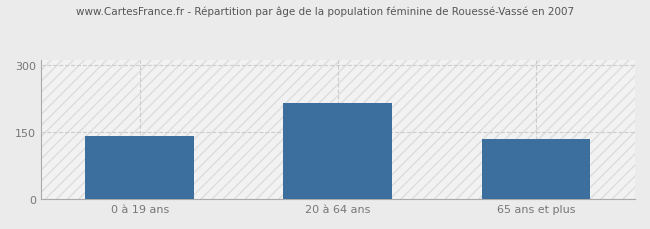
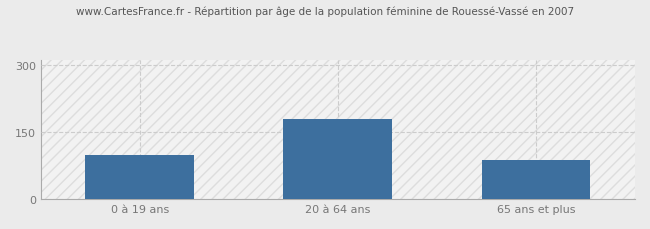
0 à 19 ans: 140 -> 98
20 à 64 ans: 215 -> 178
65 ans et plus: 135 -> 88
